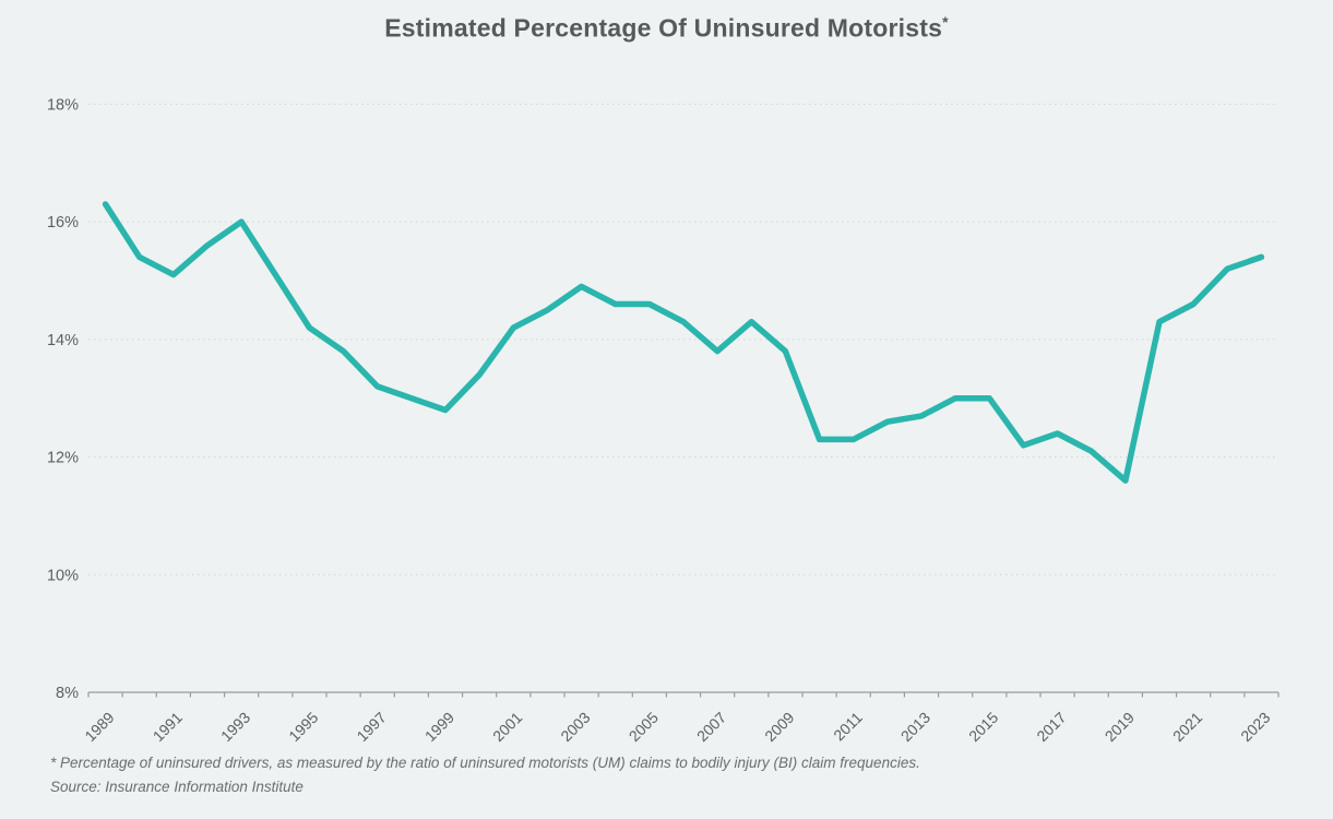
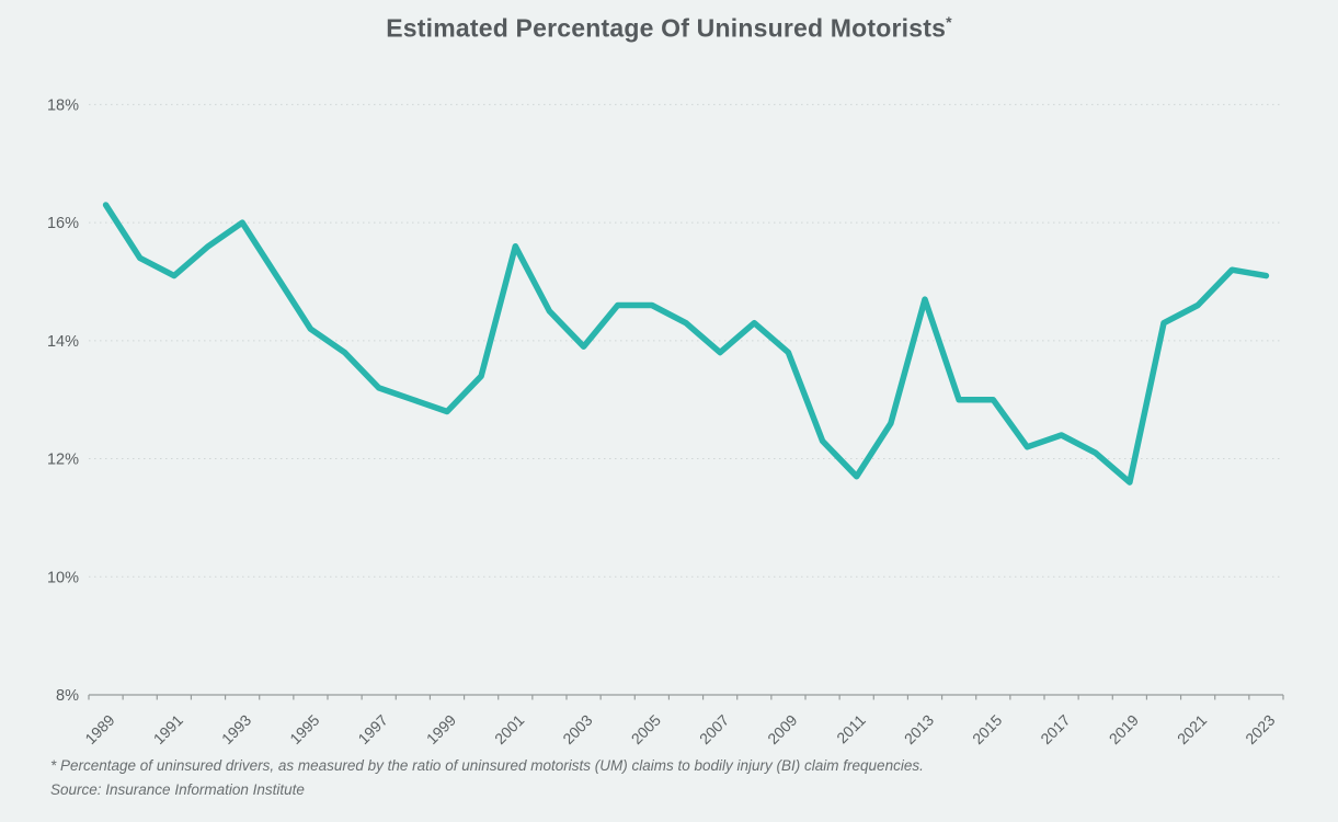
2001: 14.2% -> 15.6%
2003: 14.9% -> 13.9%
2011: 12.3% -> 11.7%
2013: 12.7% -> 14.7%
2023: 15.4% -> 15.1%
